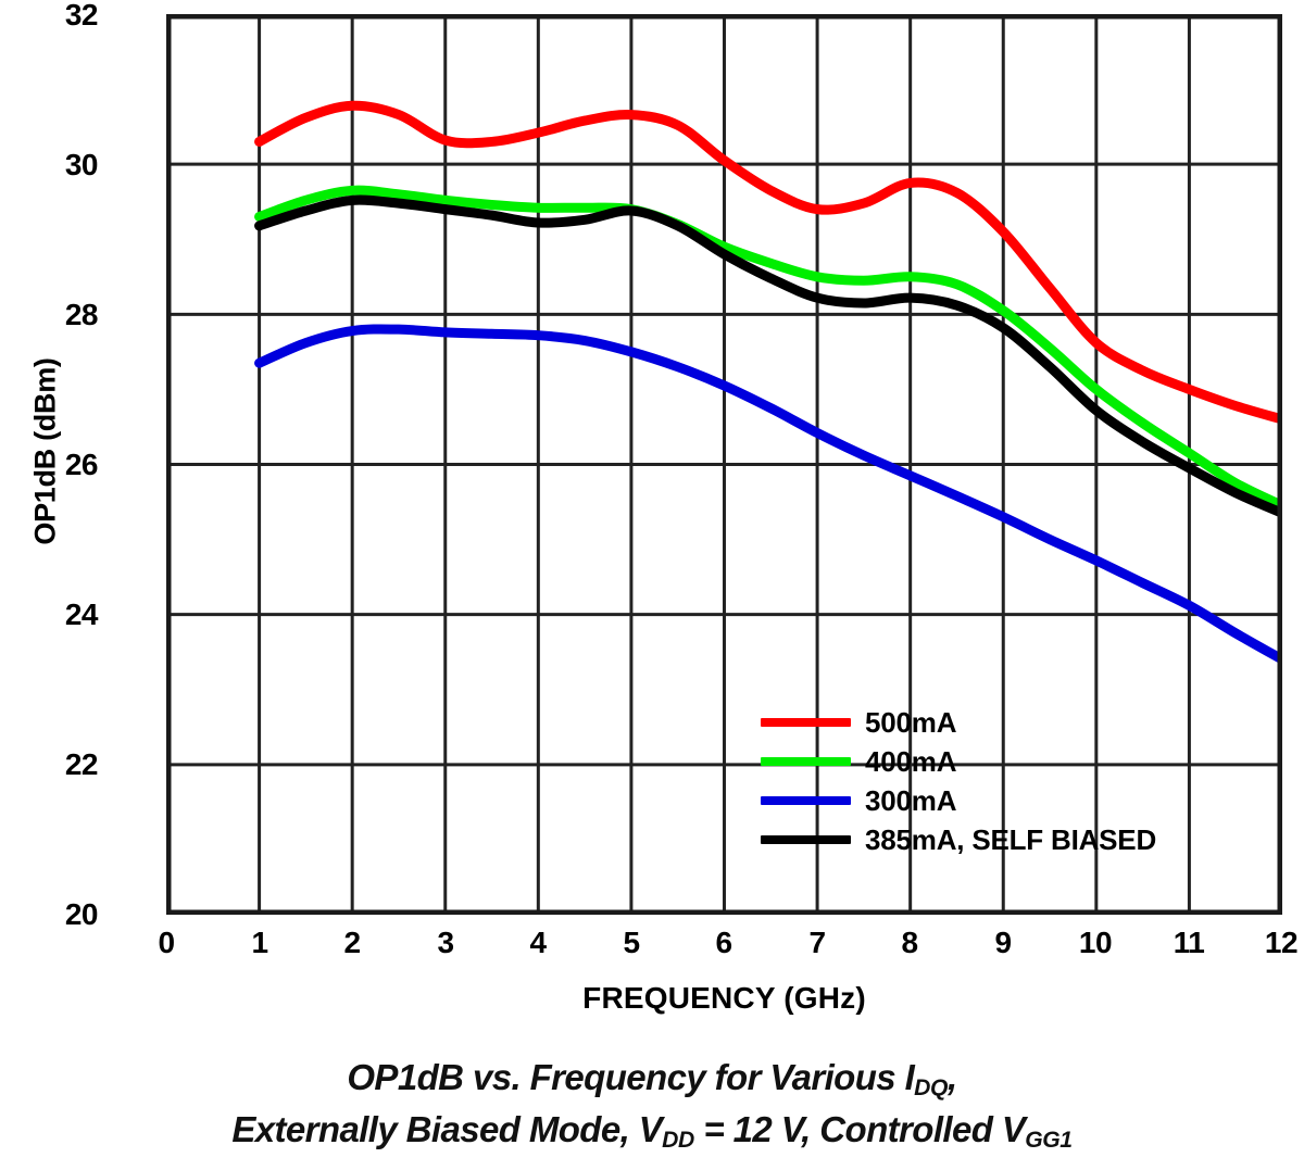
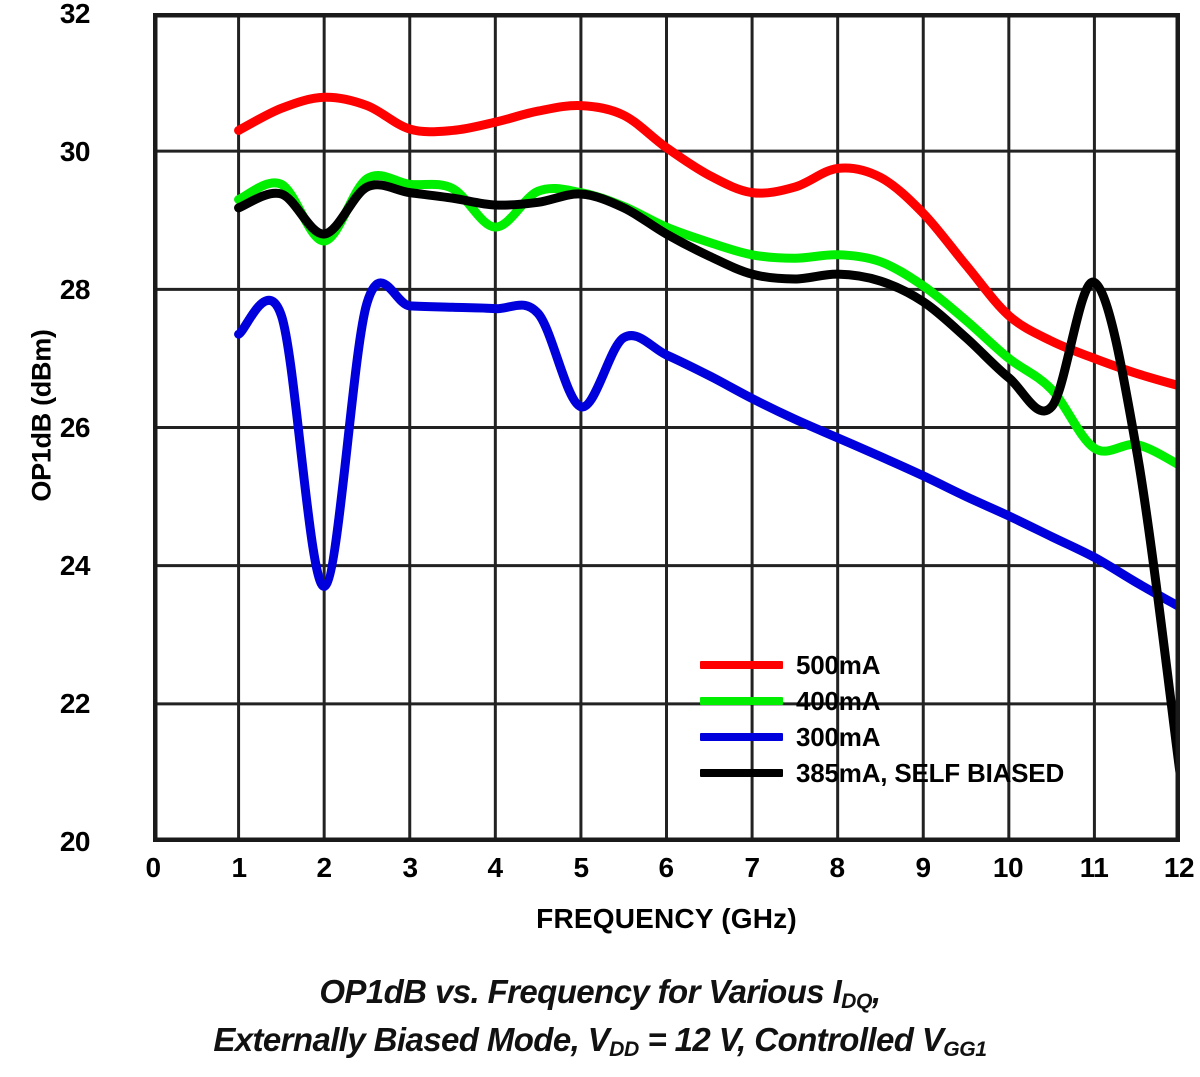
400mA/2: 29.6 -> 28.7
300mA/2: 27.8 -> 23.7
385mA, SELF BIASED/2: 29.5 -> 28.8
400mA/4: 29.4 -> 28.9
300mA/5: 27.5 -> 26.3
400mA/11: 26.1 -> 25.7
385mA, SELF BIASED/11: 25.9 -> 28.1
385mA, SELF BIASED/12: 25.4 -> 21.0
